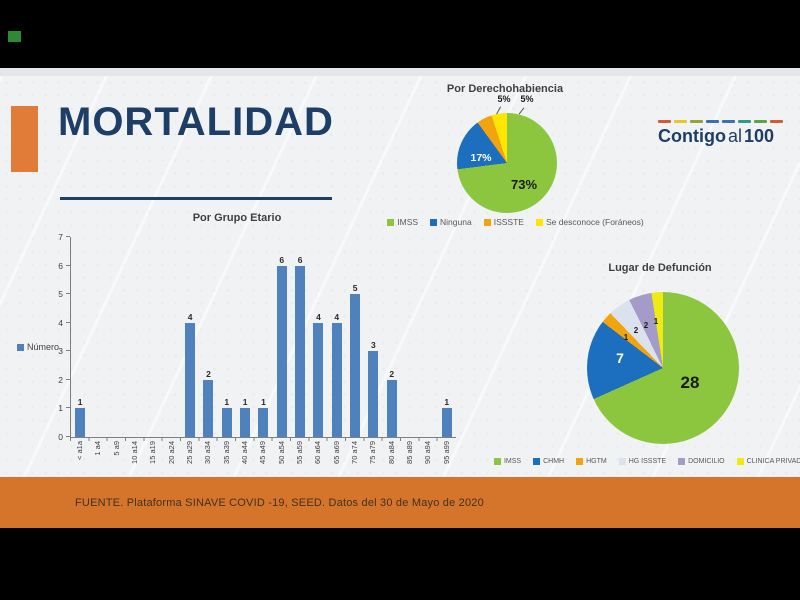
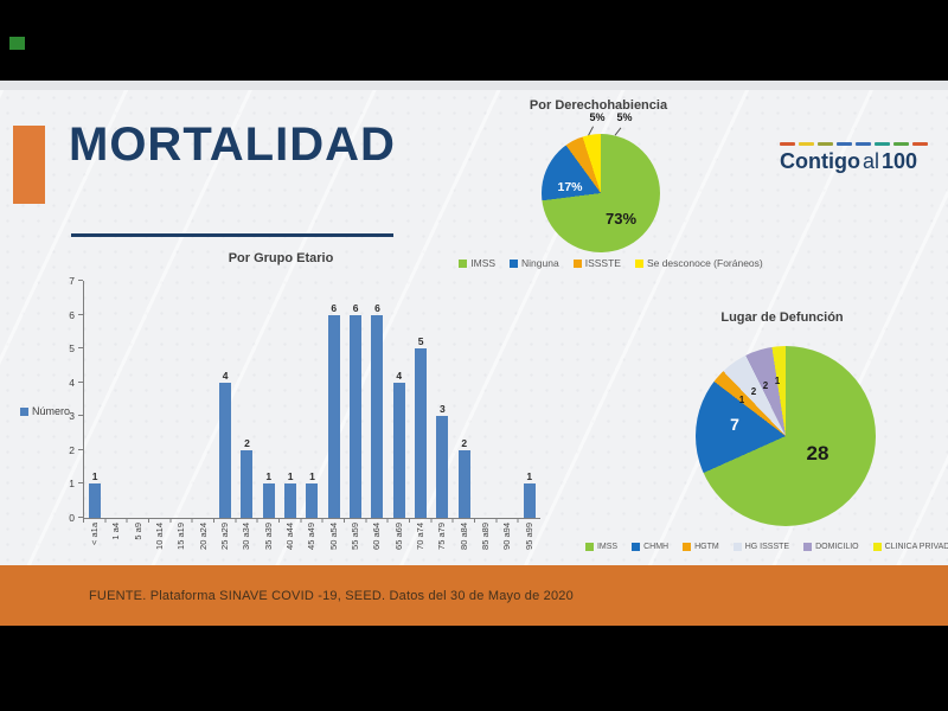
Por Grupo Etario/60 a64: 4 -> 6
